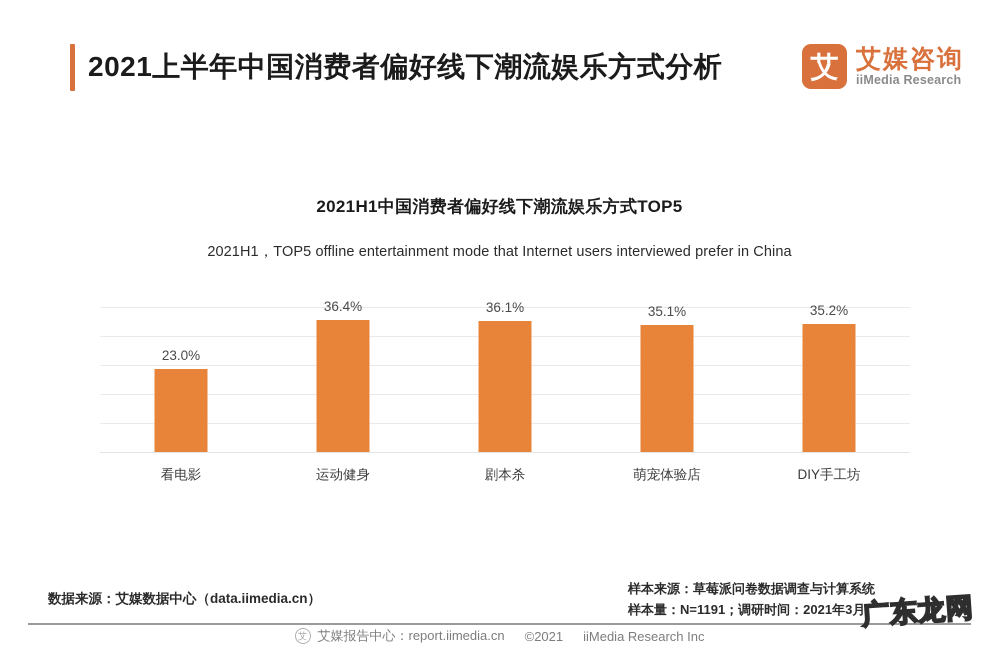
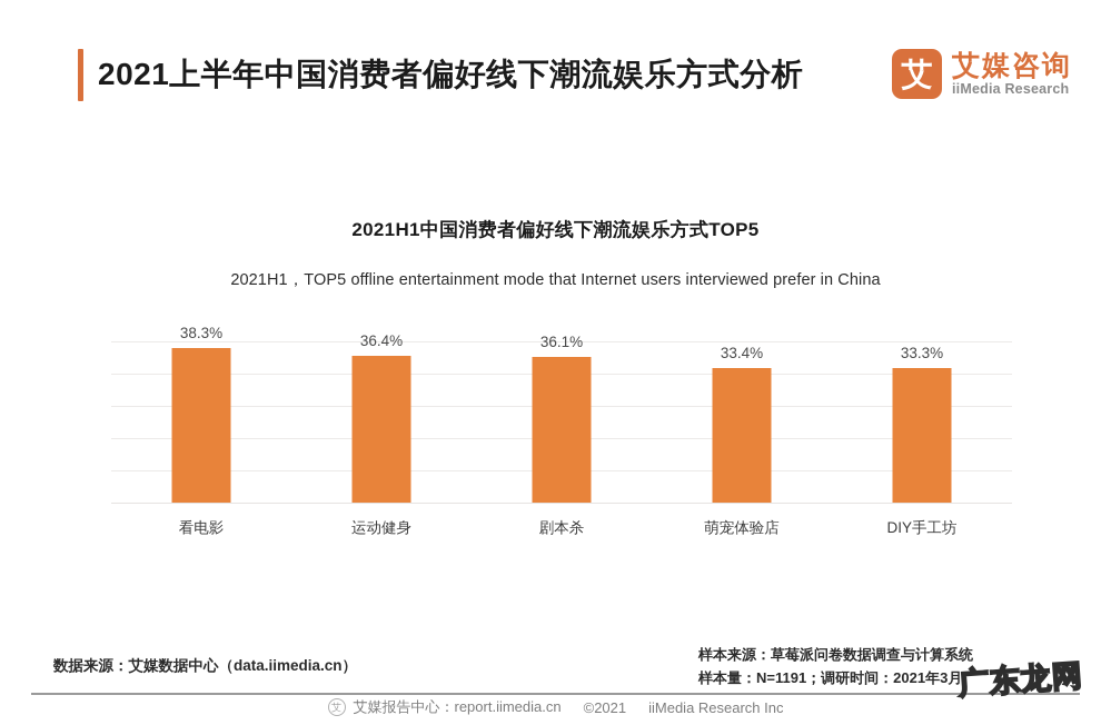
看电影: 23.0% -> 38.3%
萌宠体验店: 35.1% -> 33.4%
DIY手工坊: 35.2% -> 33.3%
